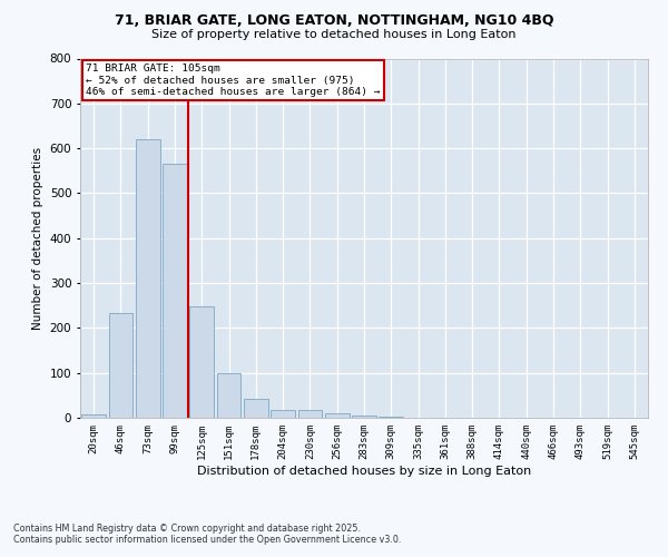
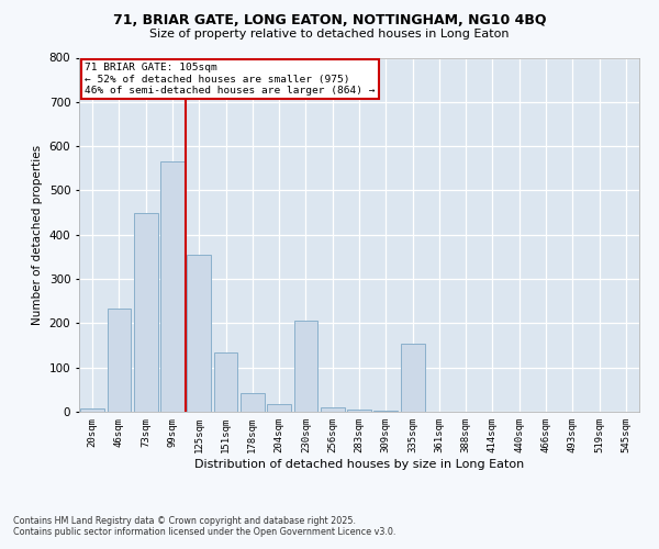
73sqm: 620 -> 450
125sqm: 248 -> 355
151sqm: 98 -> 135
230sqm: 18 -> 205
335sqm: 1 -> 155
